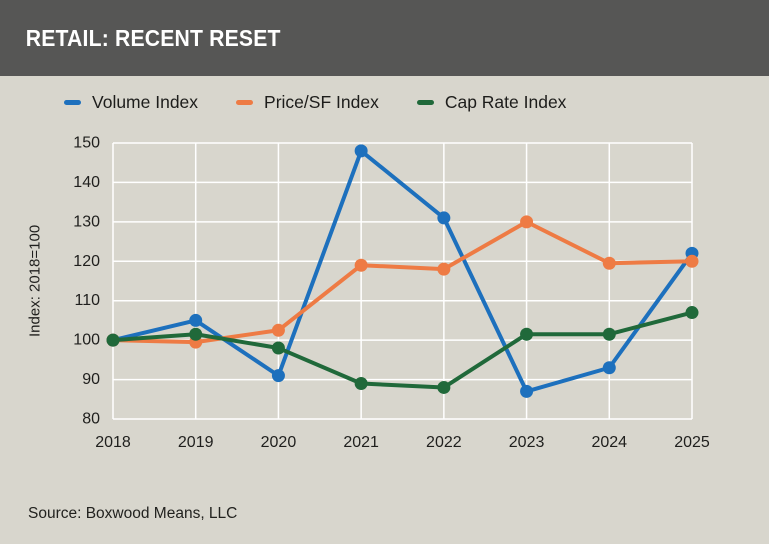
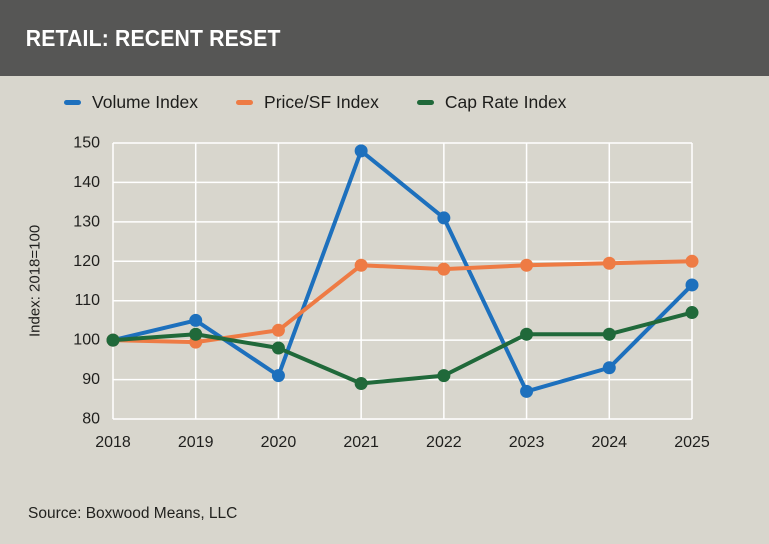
Cap Rate Index/2022: 88 -> 91
Price/SF Index/2023: 130 -> 119
Volume Index/2025: 122 -> 114
